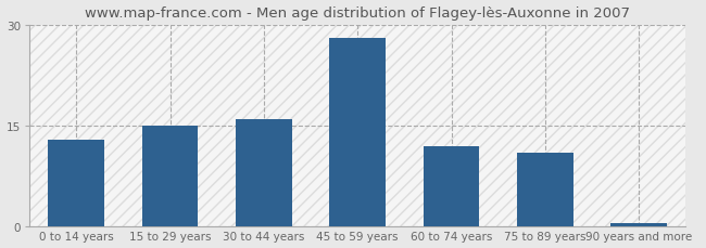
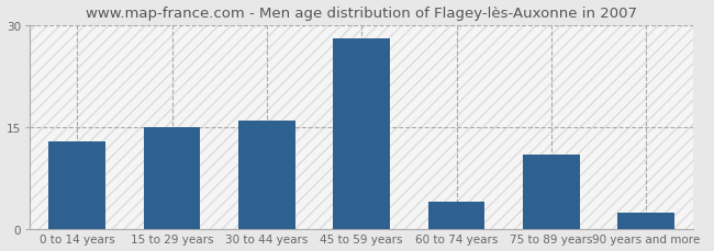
60 to 74 years: 12.0 -> 4.0
90 years and more: 0.5 -> 2.4
